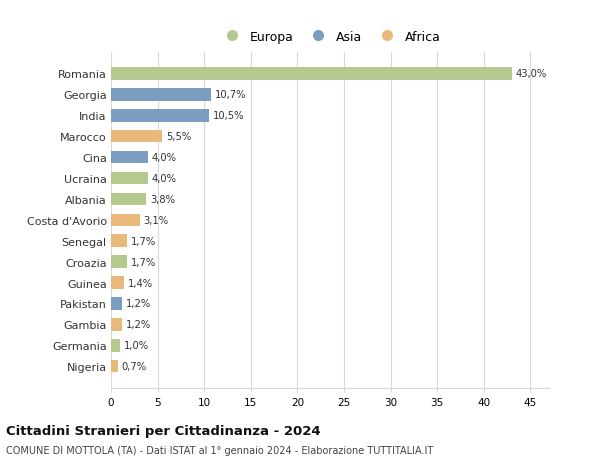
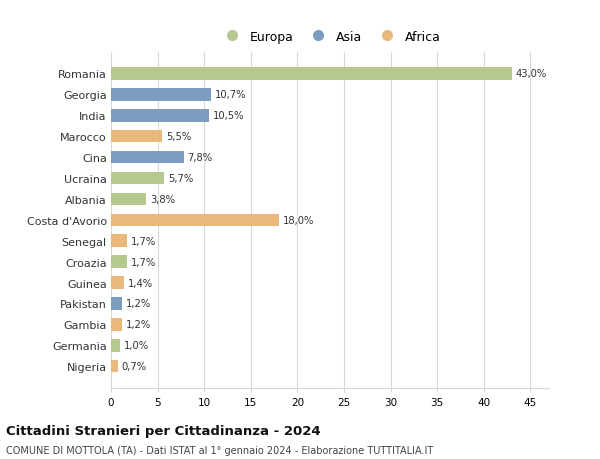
Cina: 4,0% -> 7,8%
Ucraina: 4,0% -> 5,7%
Costa d'Avorio: 3,1% -> 18,0%
